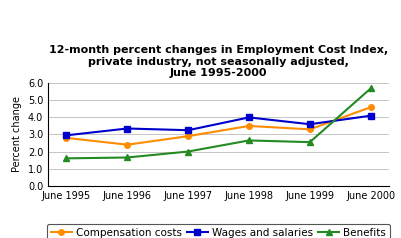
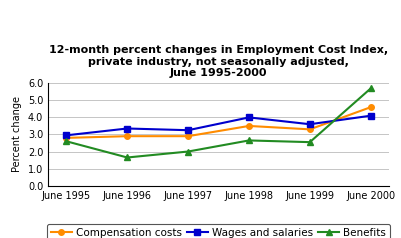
Benefits/June 1995: 1.6 -> 2.6
Compensation costs/June 1996: 2.4 -> 2.9
